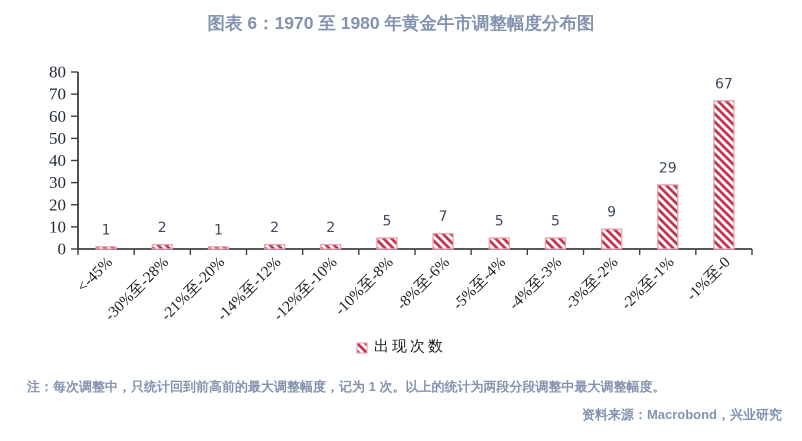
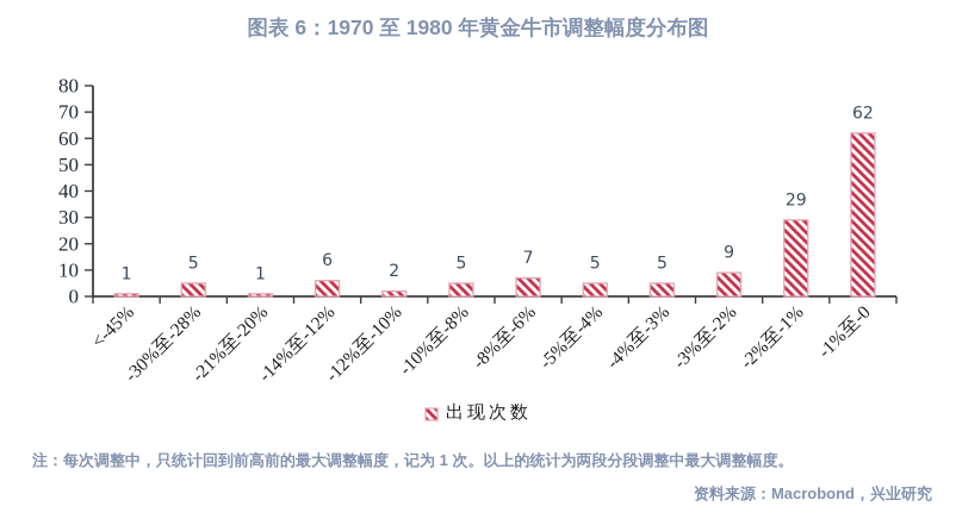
-30%至-28%: 2 -> 5
-14%至-12%: 2 -> 6
-1%至-0: 67 -> 62
